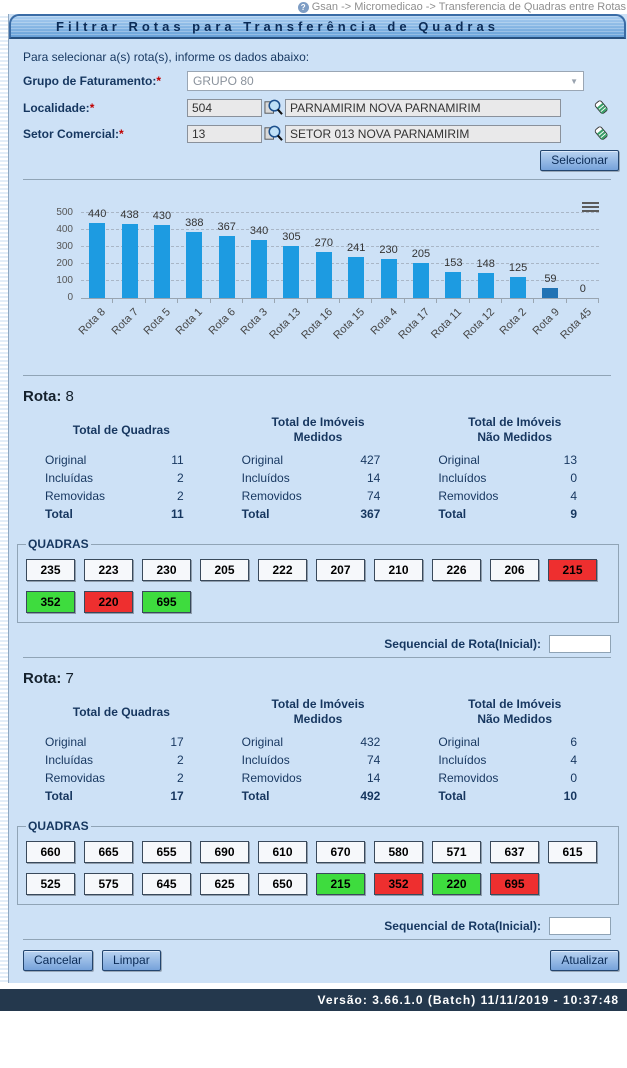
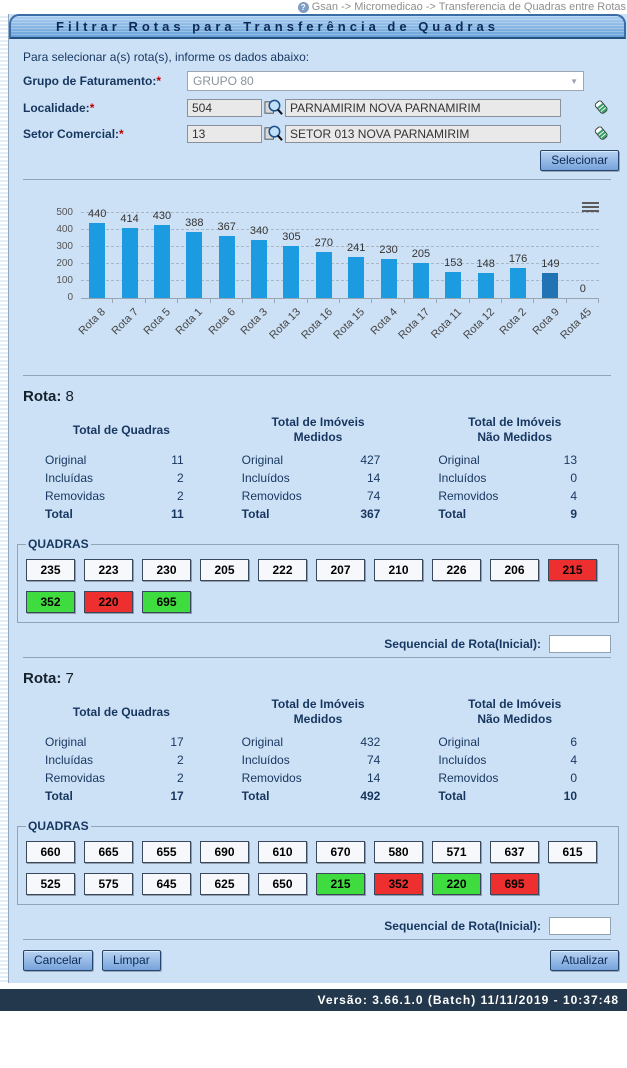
Rota 7: 438 -> 414
Rota 2: 125 -> 176
Rota 9: 59 -> 149
